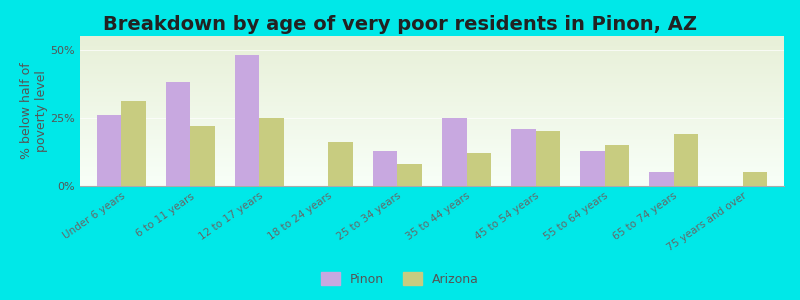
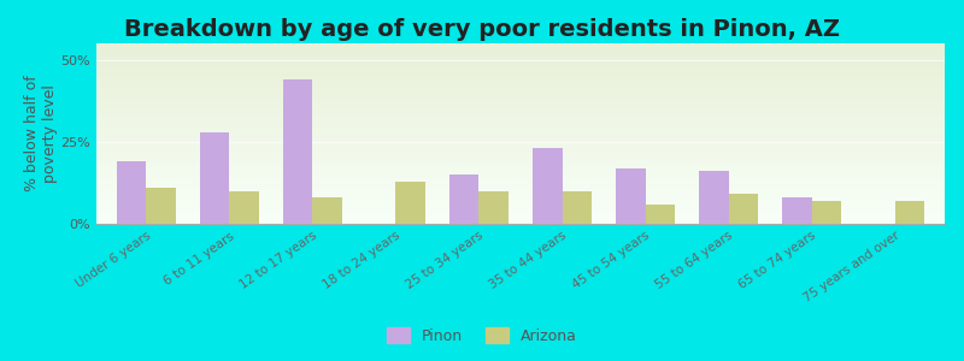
Pinon/Under 6 years: 26% -> 19%
Arizona/Under 6 years: 31% -> 11%
Pinon/6 to 11 years: 38% -> 28%
Arizona/6 to 11 years: 22% -> 10%
Pinon/12 to 17 years: 48% -> 44%
Arizona/12 to 17 years: 25% -> 8%
Arizona/18 to 24 years: 16% -> 13%
Pinon/25 to 34 years: 13% -> 15%
Arizona/25 to 34 years: 8% -> 10%
Pinon/35 to 44 years: 25% -> 23%
Arizona/35 to 44 years: 12% -> 10%
Pinon/45 to 54 years: 21% -> 17%
Arizona/45 to 54 years: 20% -> 6%
Pinon/55 to 64 years: 13% -> 16%
Arizona/55 to 64 years: 15% -> 9%
Pinon/65 to 74 years: 5% -> 8%
Arizona/65 to 74 years: 19% -> 7%
Arizona/75 years and over: 5% -> 7%
